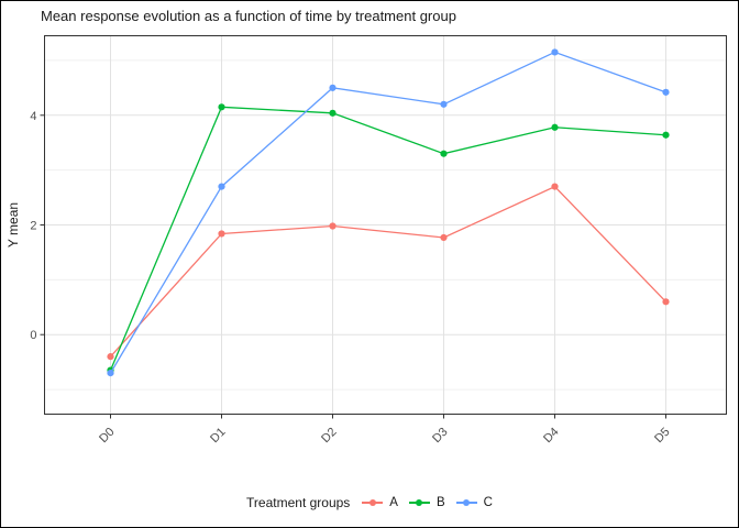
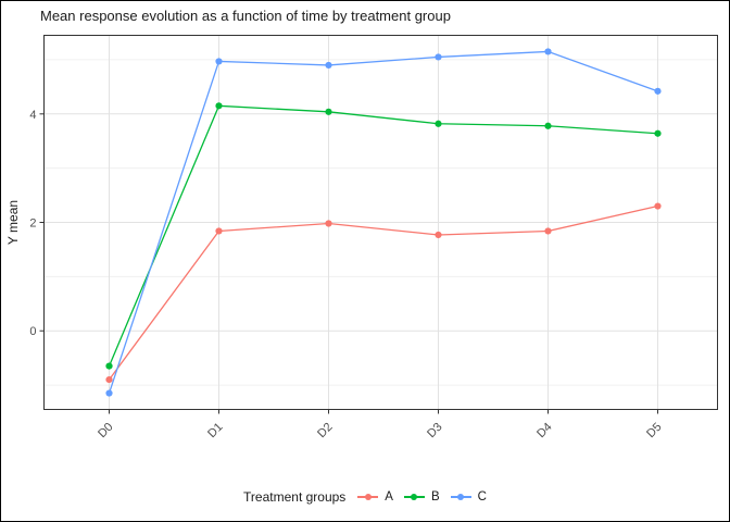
A/D0: -0.4 -> -0.9
C/D0: -0.7 -> -1.1
C/D1: 2.7 -> 5.0
C/D2: 4.5 -> 4.9
B/D3: 3.3 -> 3.8
C/D3: 4.2 -> 5.0
A/D4: 2.7 -> 1.8
A/D5: 0.6 -> 2.3
